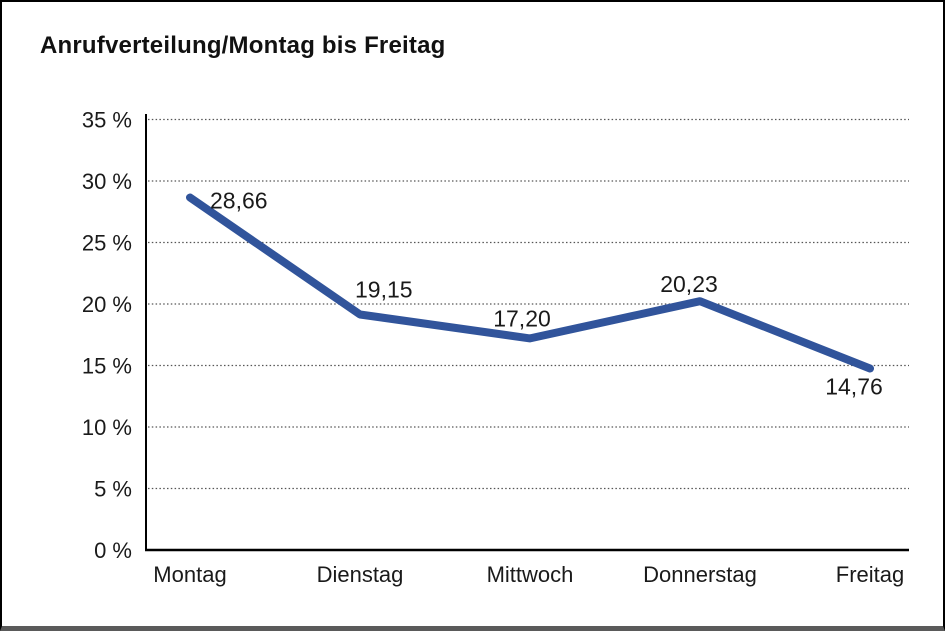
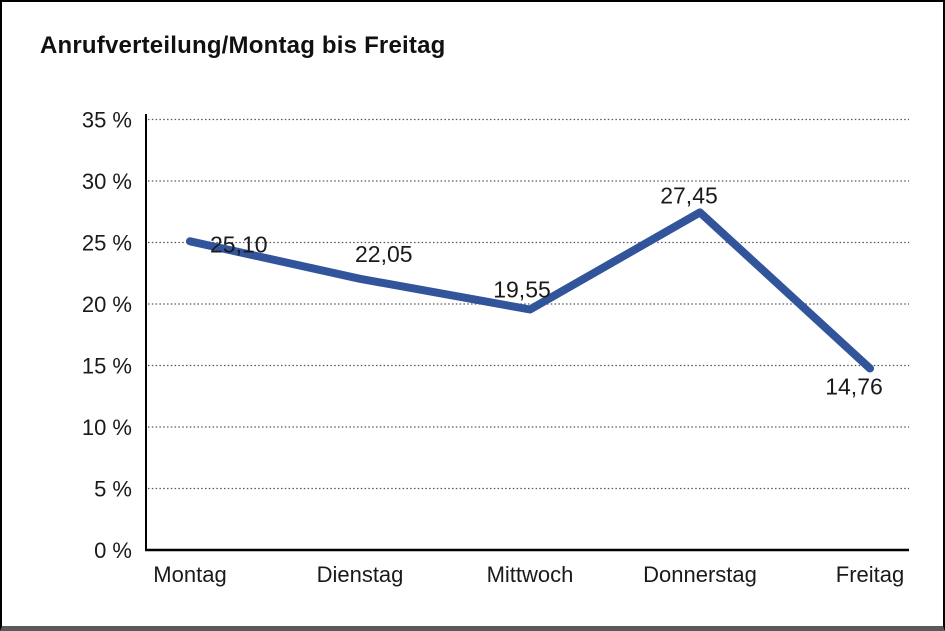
Montag: 28,66 -> 25,10
Dienstag: 19,15 -> 22,05
Mittwoch: 17,20 -> 19,55
Donnerstag: 20,23 -> 27,45
